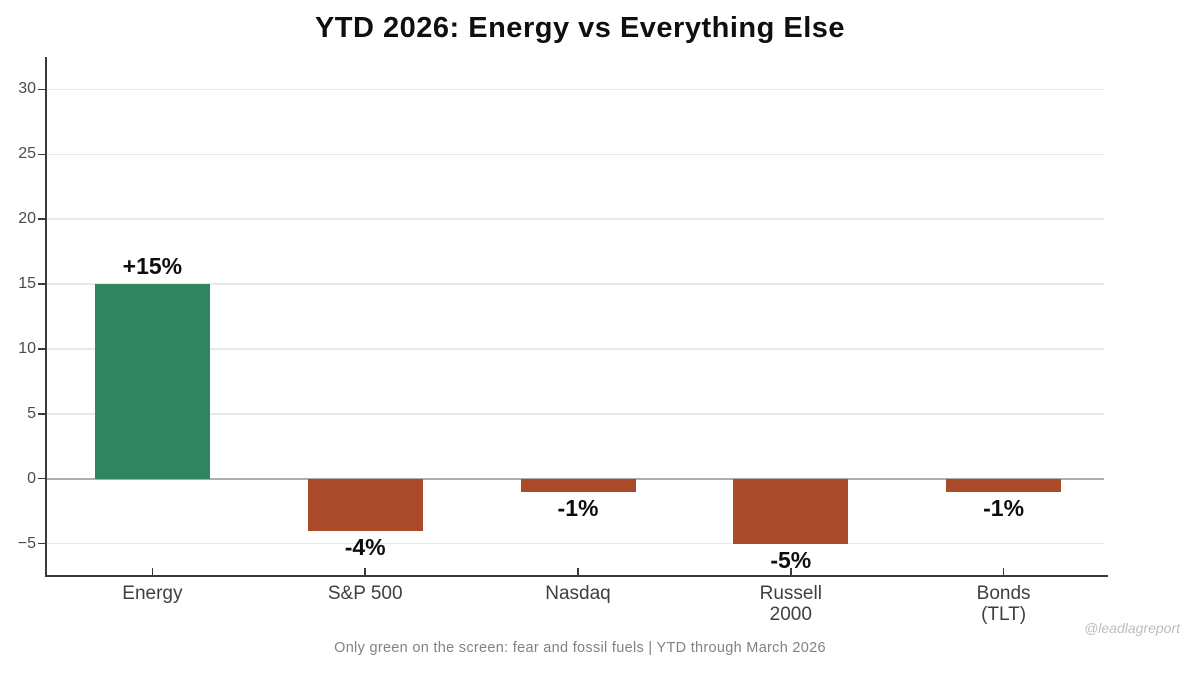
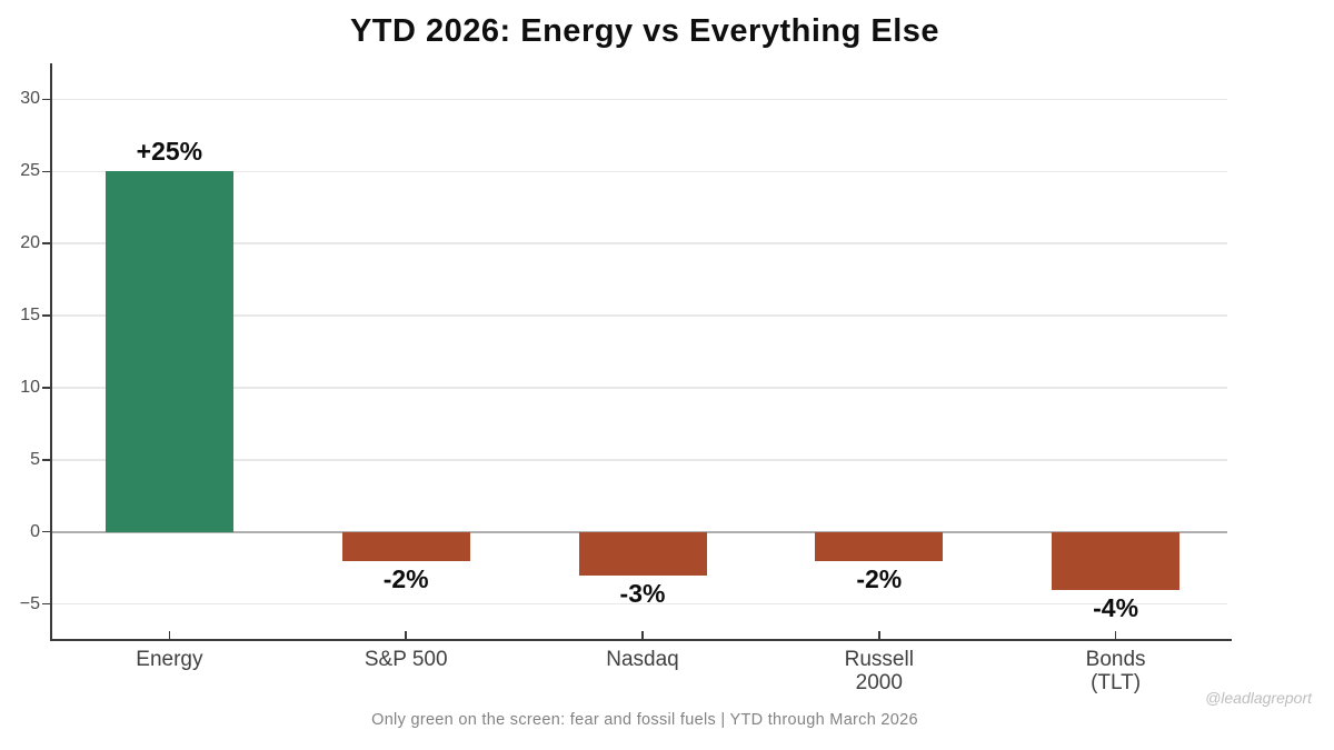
Energy: +15% -> +25%
S&P 500: -4% -> -2%
Nasdaq: -1% -> -3%
Russell 2000: -5% -> -2%
Bonds (TLT): -1% -> -4%
